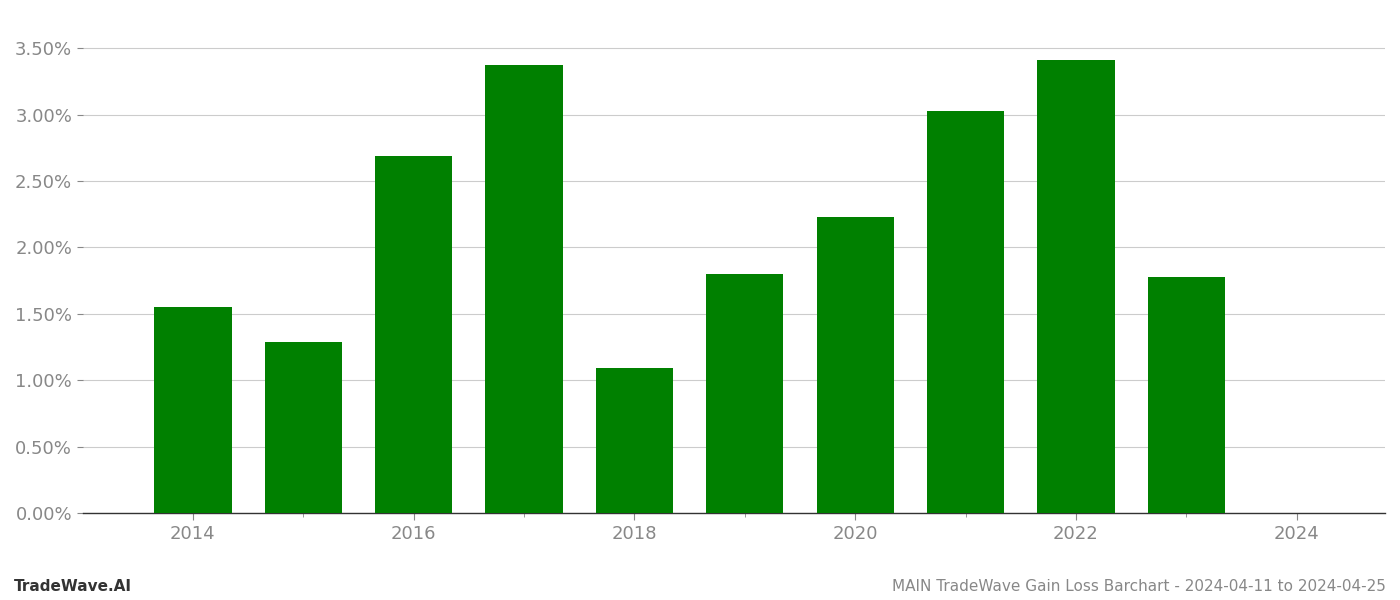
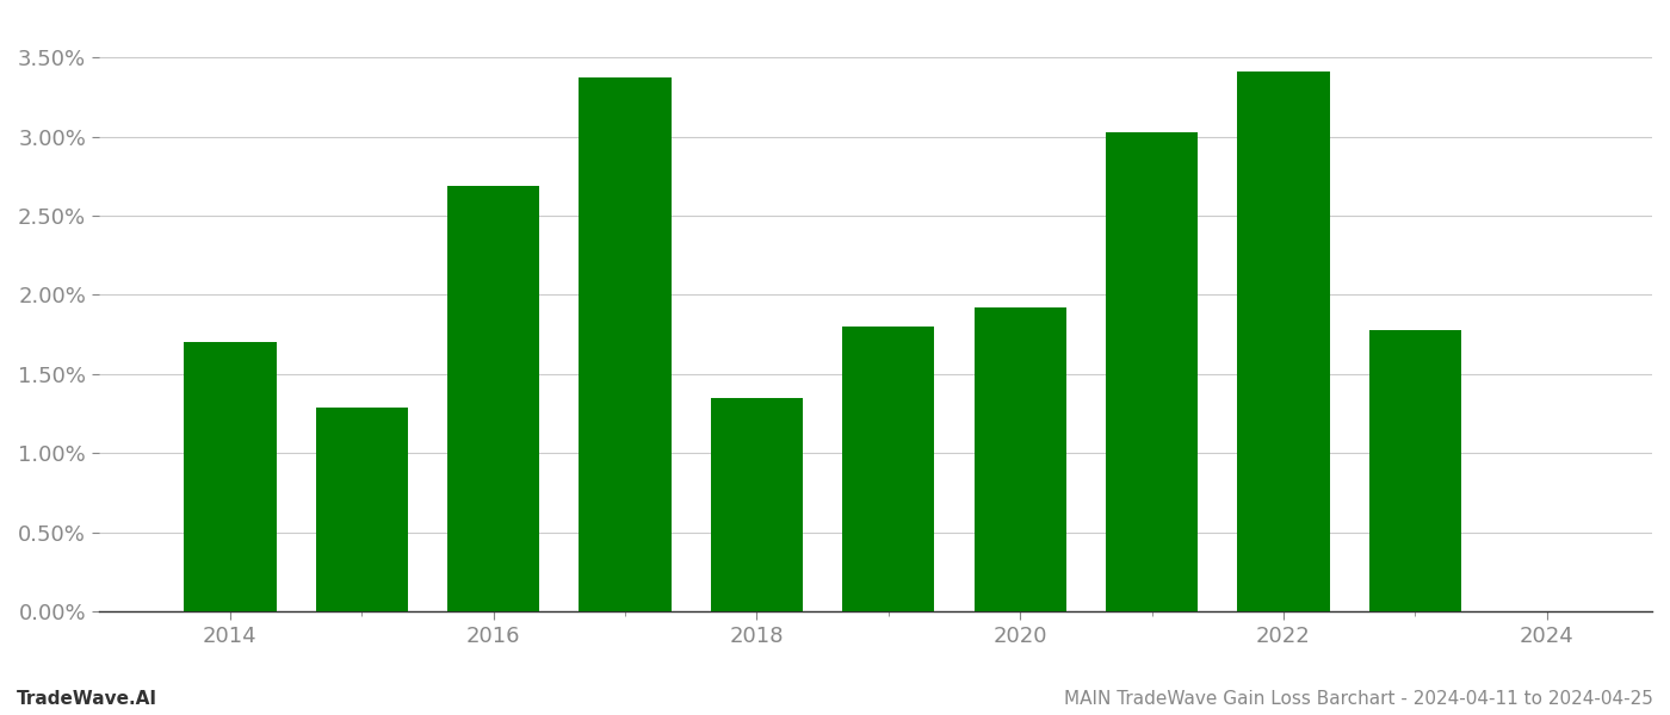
2014: 1.55% -> 1.70%
2018: 1.09% -> 1.35%
2020: 2.23% -> 1.92%
